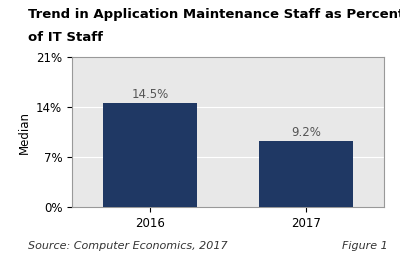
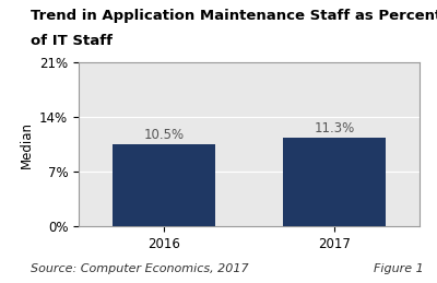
2016: 14.5% -> 10.5%
2017: 9.2% -> 11.3%
